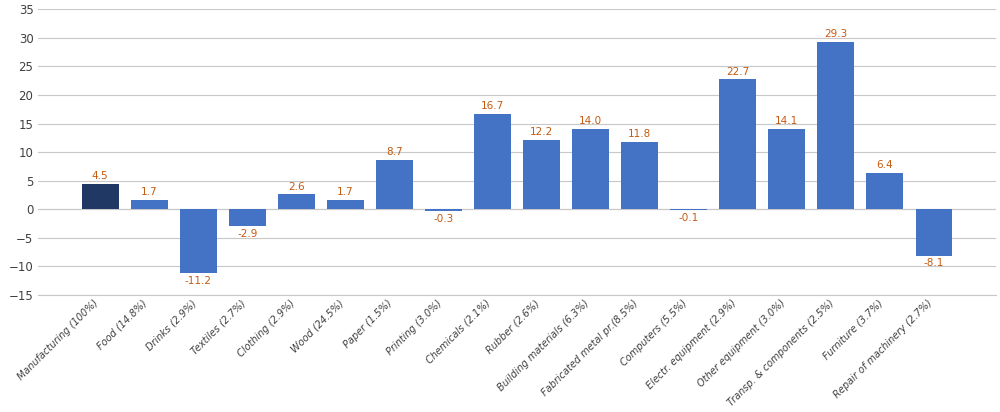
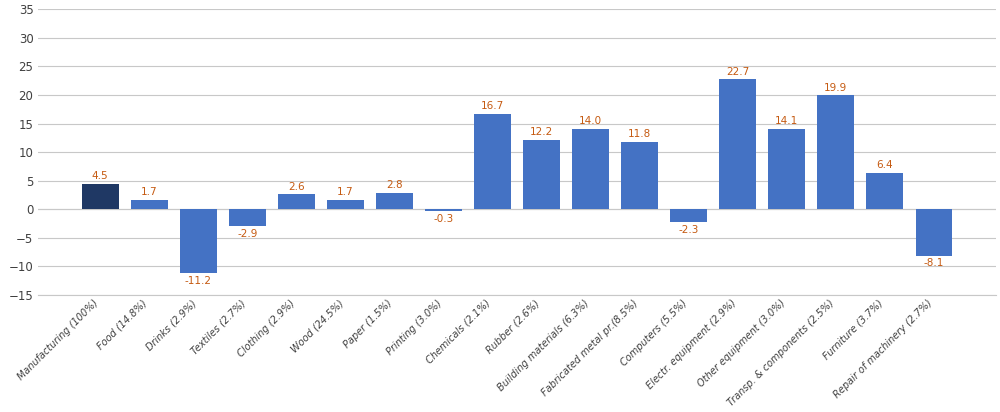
Paper (1.5%): 8.7 -> 2.8
Computers (5.5%): -0.1 -> -2.3
Transp. & components (2.5%): 29.3 -> 19.9
